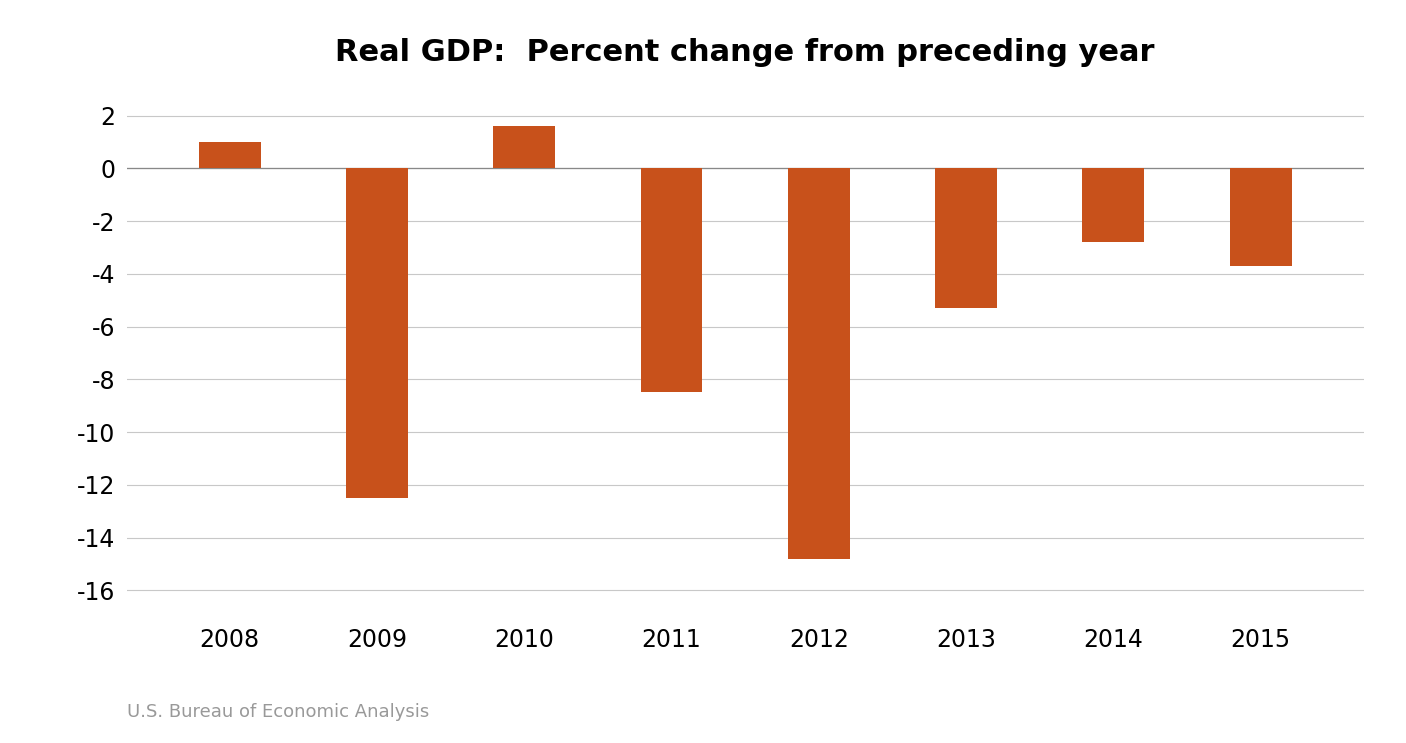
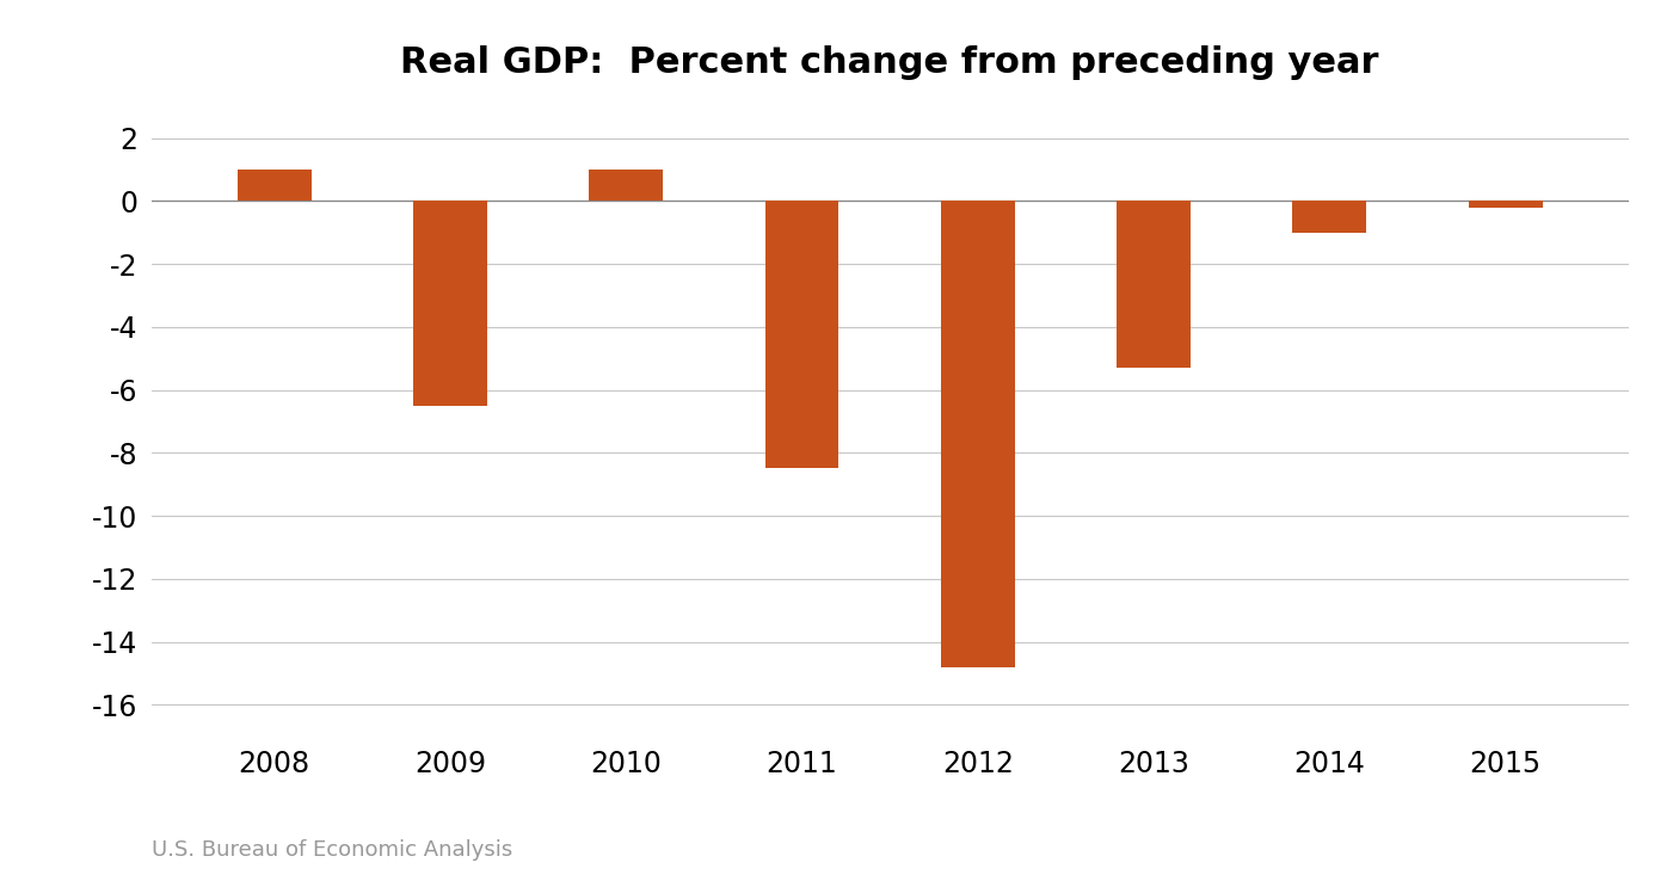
2009: -12.5 -> -6.5
2010: 1.6 -> 1.0
2014: -2.8 -> -1.0
2015: -3.7 -> -0.2
